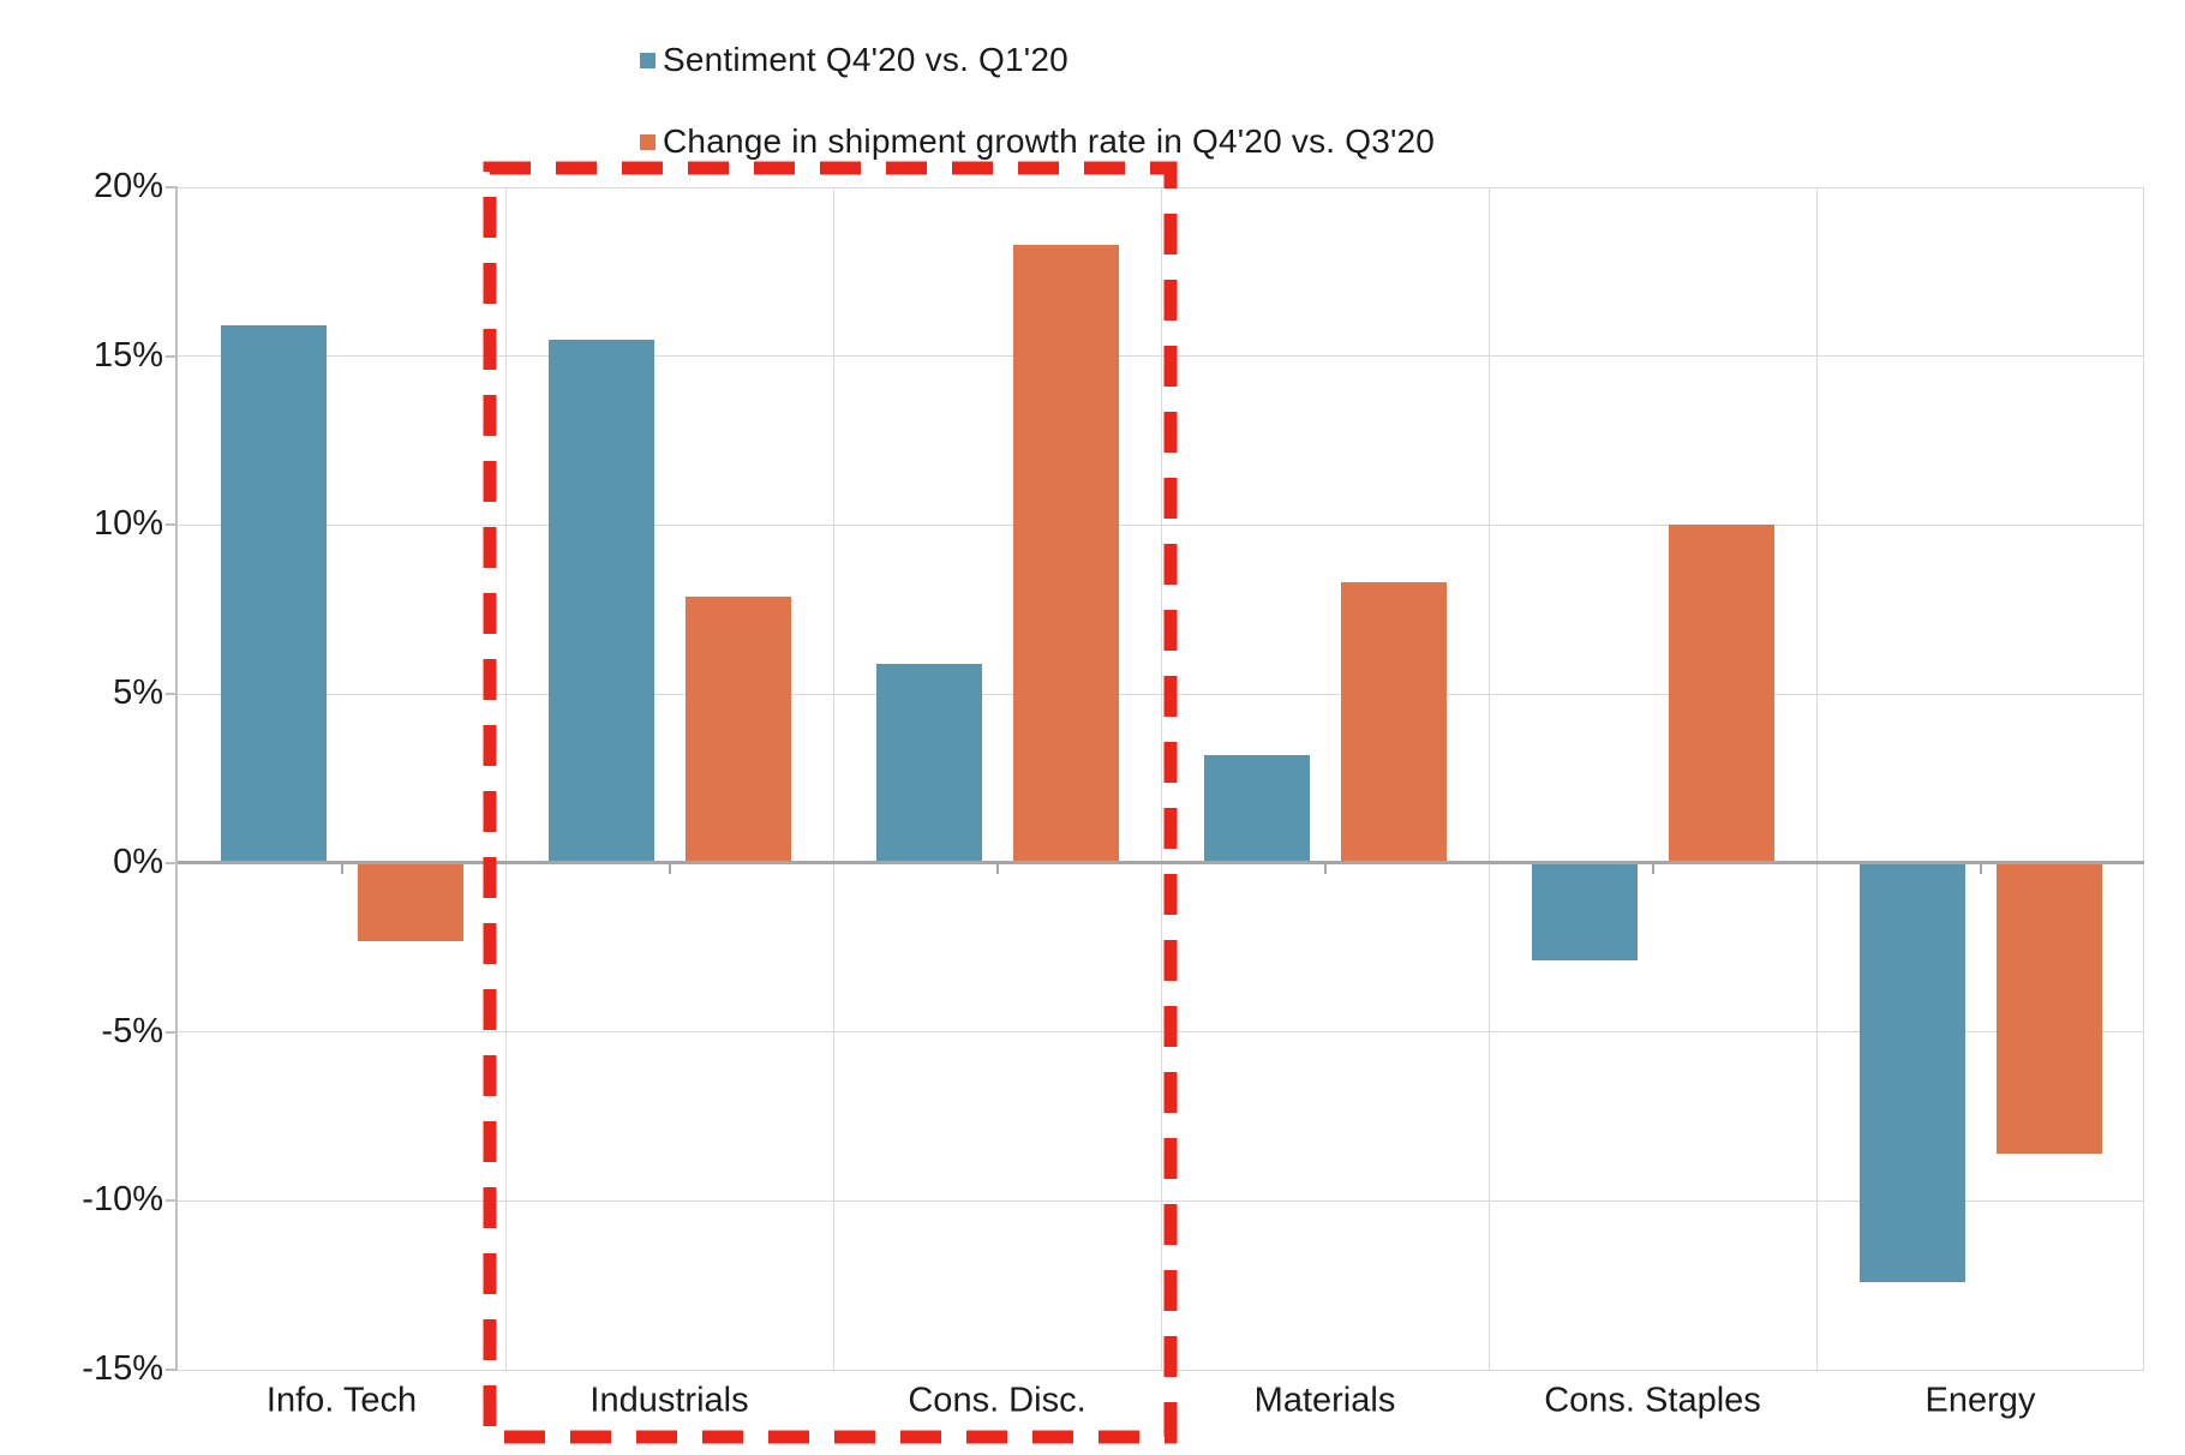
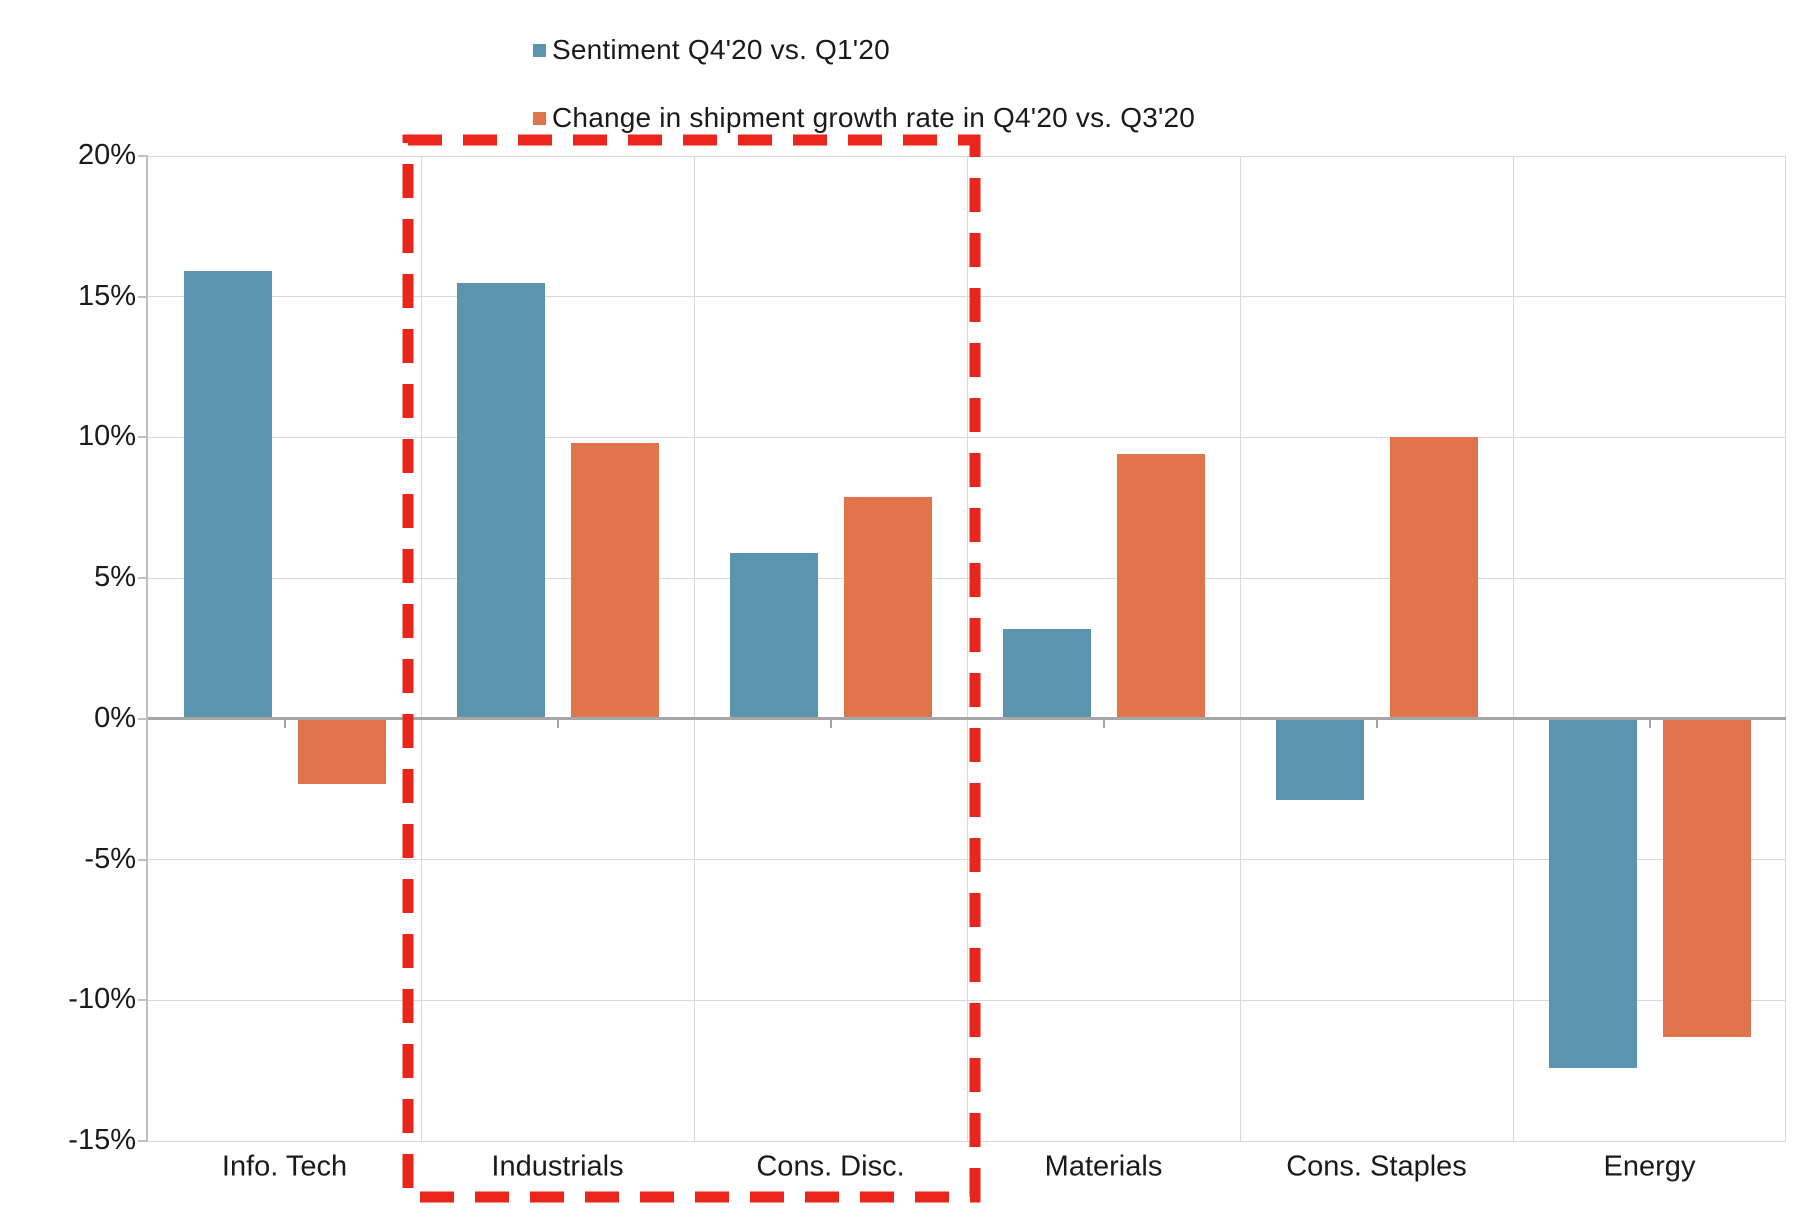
Change in shipment growth rate in Q4'20 vs. Q3'20/Industrials: 7.9% -> 9.8%
Change in shipment growth rate in Q4'20 vs. Q3'20/Cons. Disc.: 18.3% -> 7.9%
Change in shipment growth rate in Q4'20 vs. Q3'20/Materials: 8.3% -> 9.4%
Change in shipment growth rate in Q4'20 vs. Q3'20/Energy: -8.6% -> -11.3%
